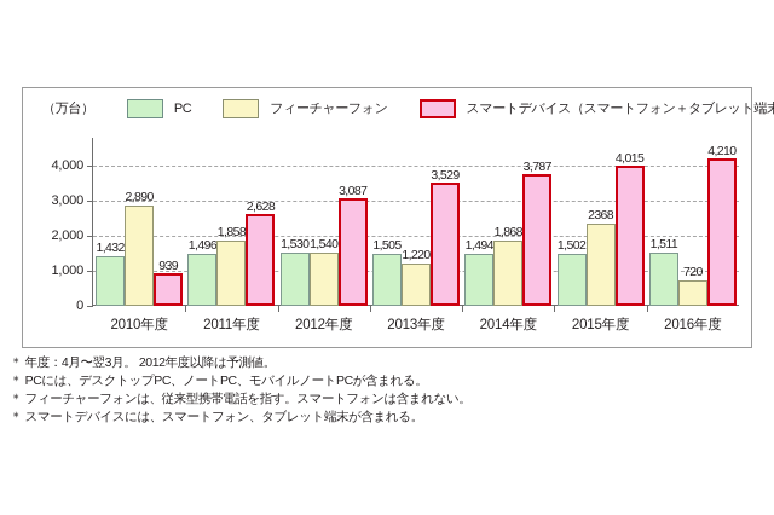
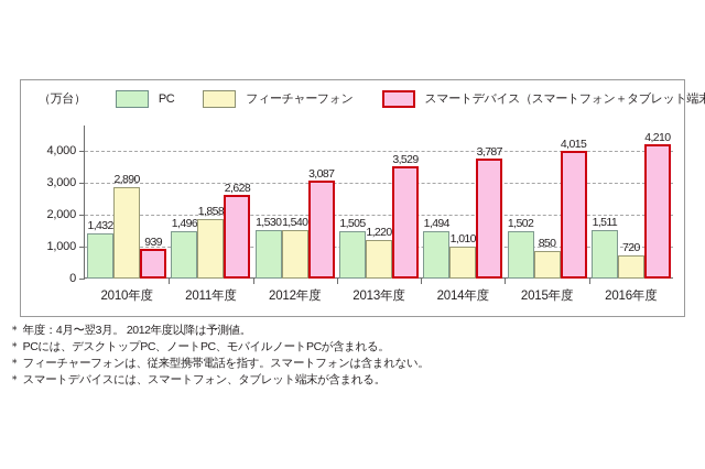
フィーチャーフォン/2014年度: 1,868 -> 1,010
フィーチャーフォン/2015年度: 2368 -> 850
